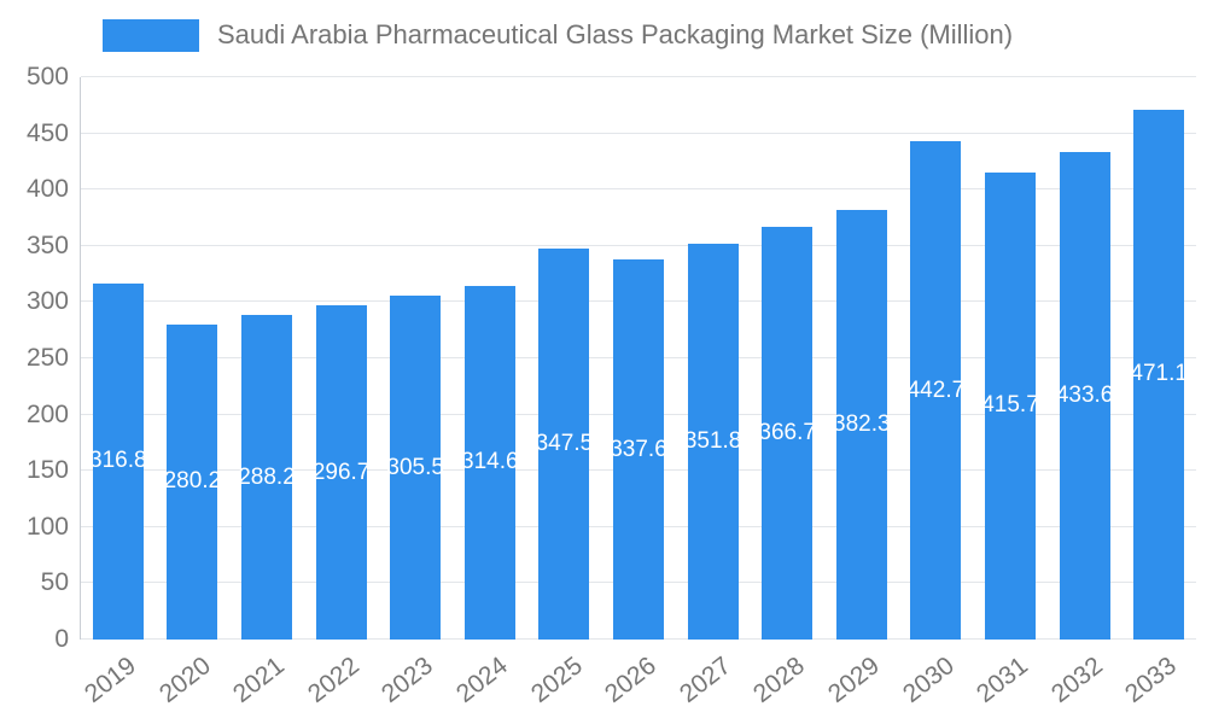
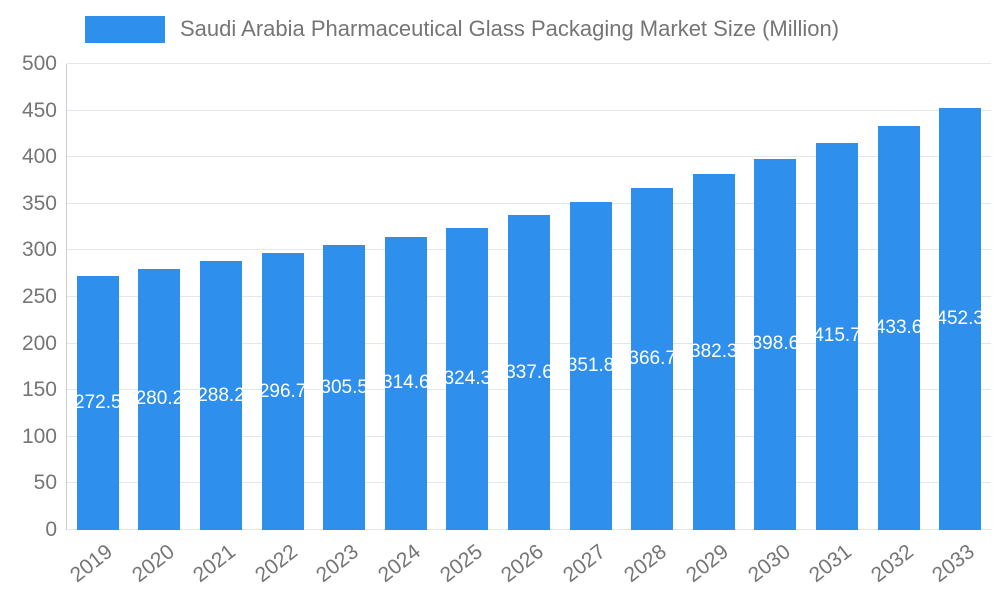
2019: 316.8 -> 272.5
2025: 347.5 -> 324.3
2030: 442.7 -> 398.6
2033: 471.1 -> 452.3
